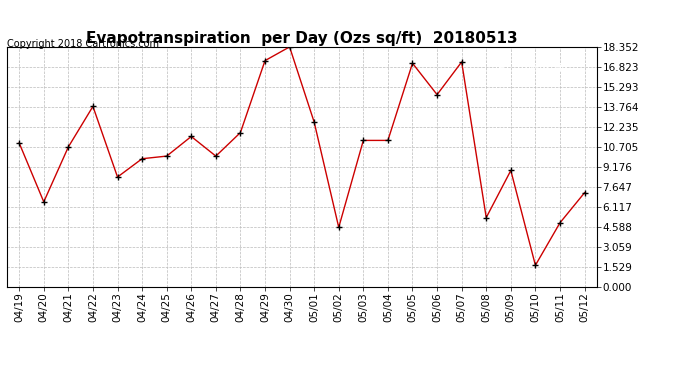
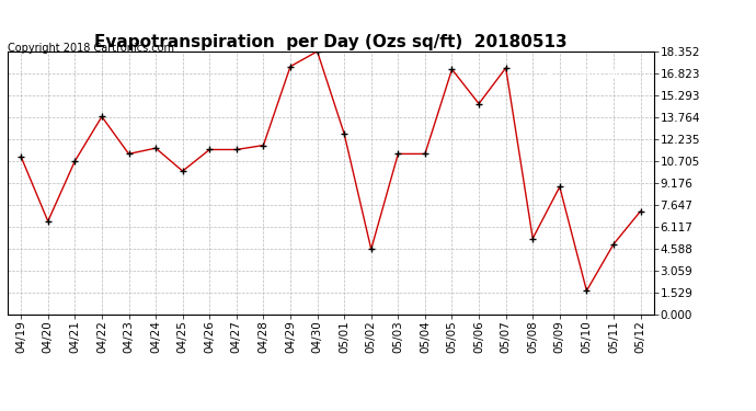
04/23: 8.4 -> 11.2
04/24: 9.8 -> 11.6
04/27: 10.0 -> 11.5
